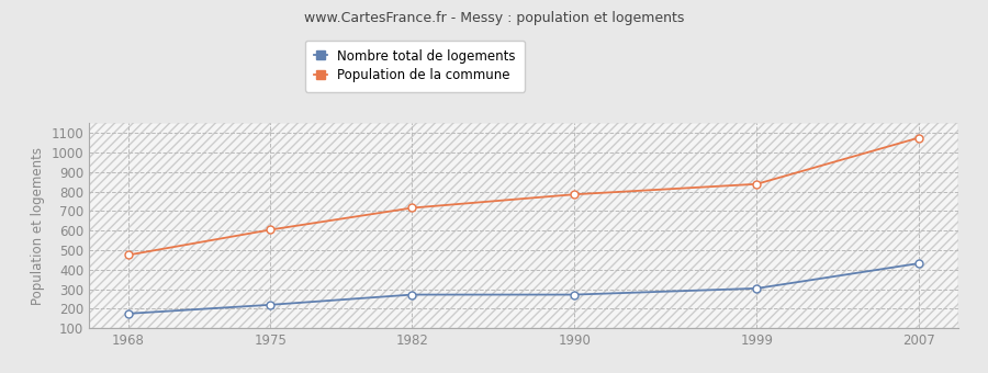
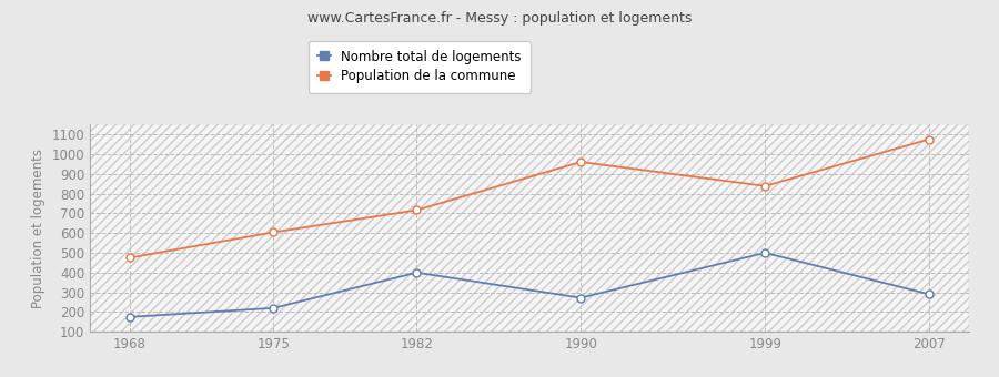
Nombre total de logements/1982: 270 -> 400
Population de la commune/1990: 780 -> 960
Nombre total de logements/1999: 300 -> 500
Nombre total de logements/2007: 430 -> 290
